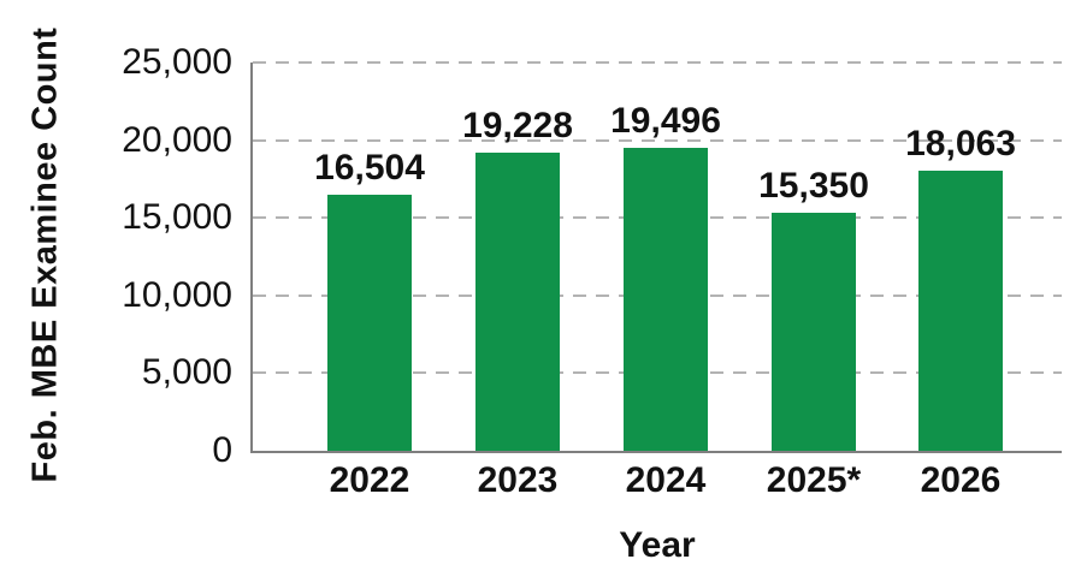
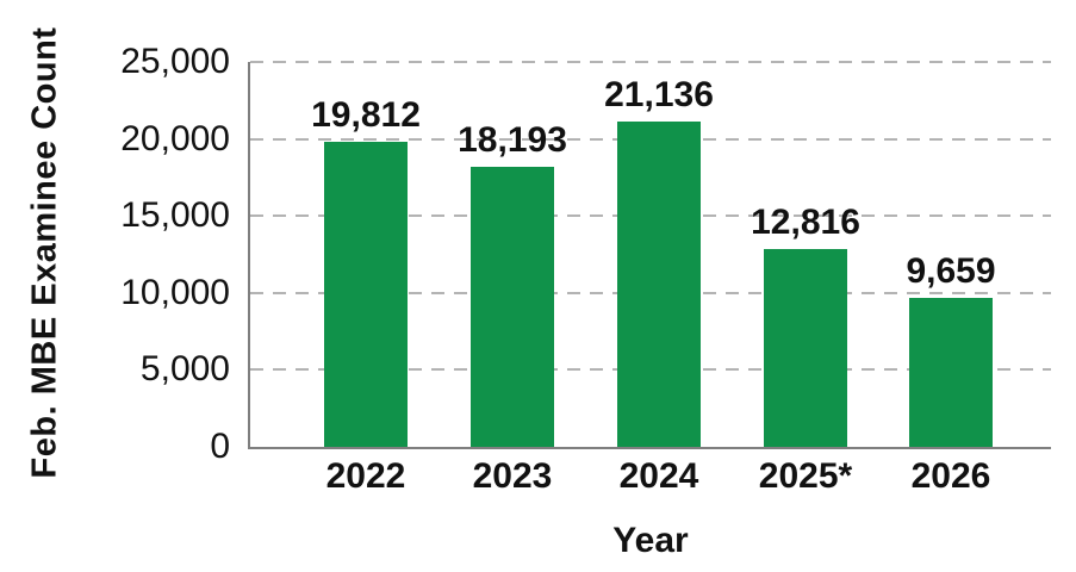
2022: 16,504 -> 19,812
2023: 19,228 -> 18,193
2024: 19,496 -> 21,136
2025*: 15,350 -> 12,816
2026: 18,063 -> 9,659
